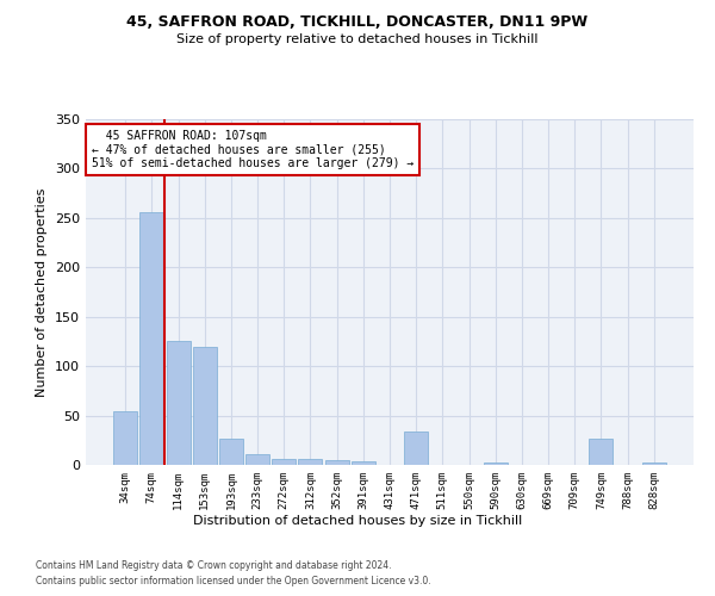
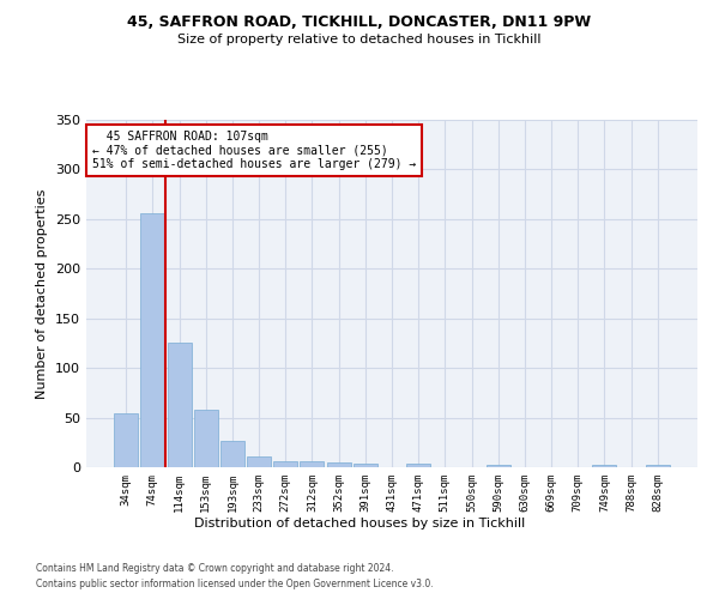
153sqm: 120 -> 58
471sqm: 34 -> 4
749sqm: 26 -> 3
